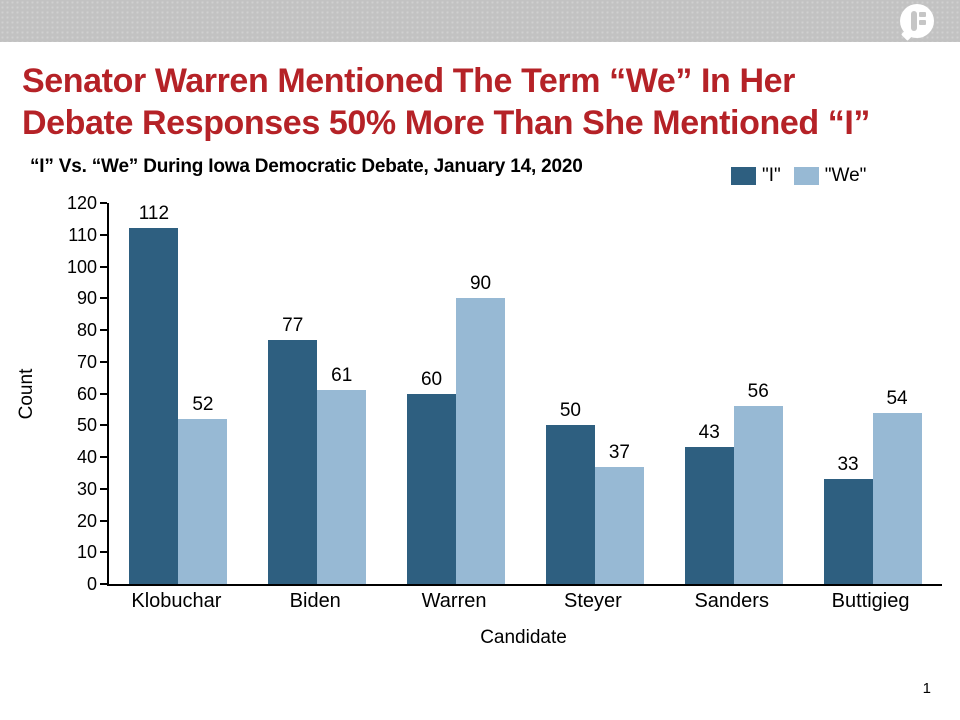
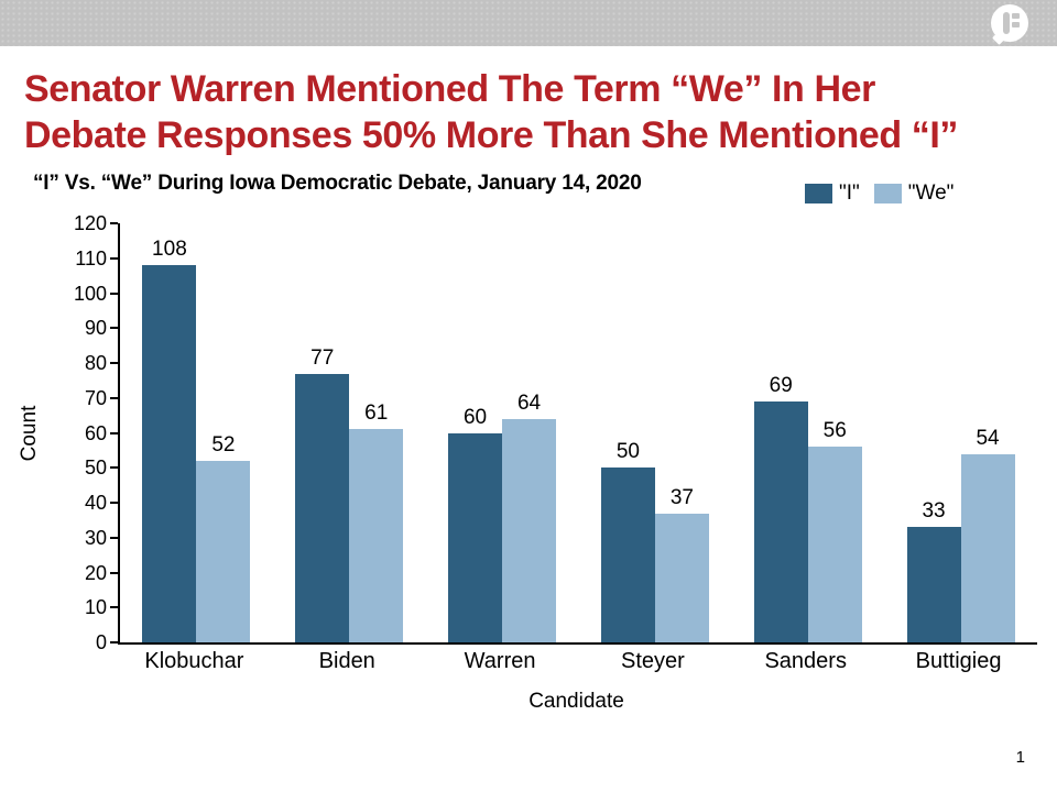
"I"/Klobuchar: 112 -> 108
"We"/Warren: 90 -> 64
"I"/Sanders: 43 -> 69
